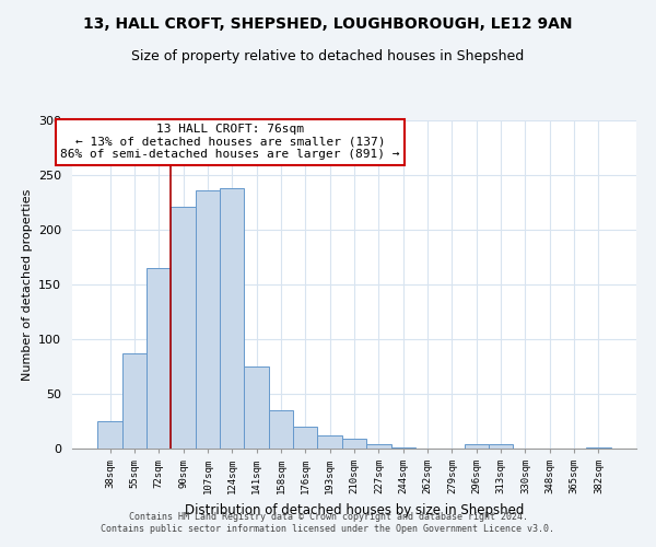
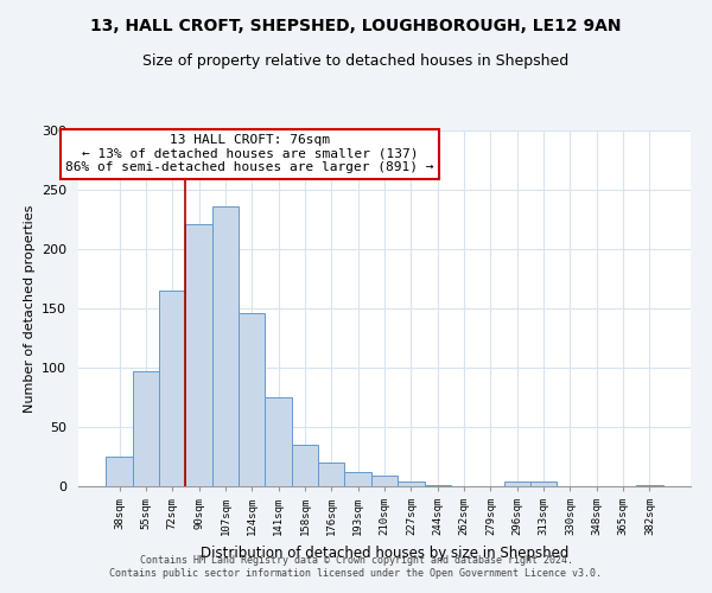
55sqm: 87 -> 97
124sqm: 238 -> 146
